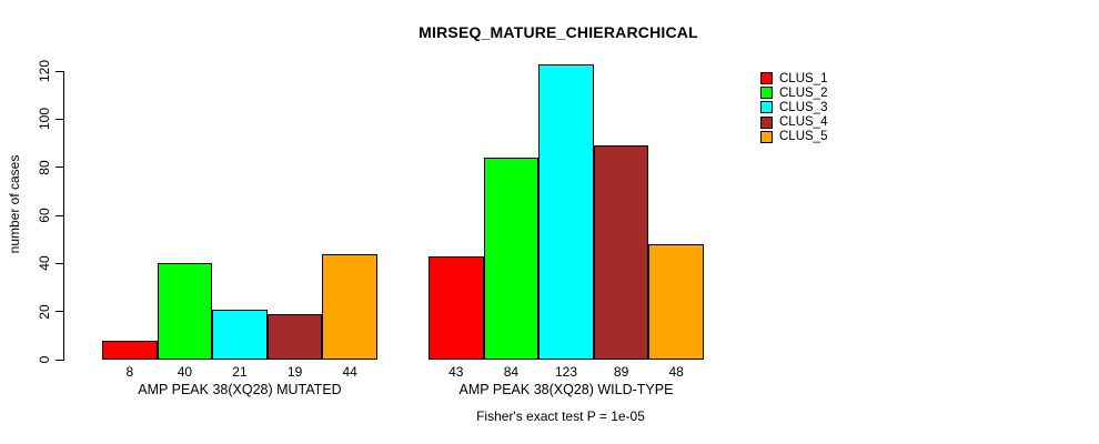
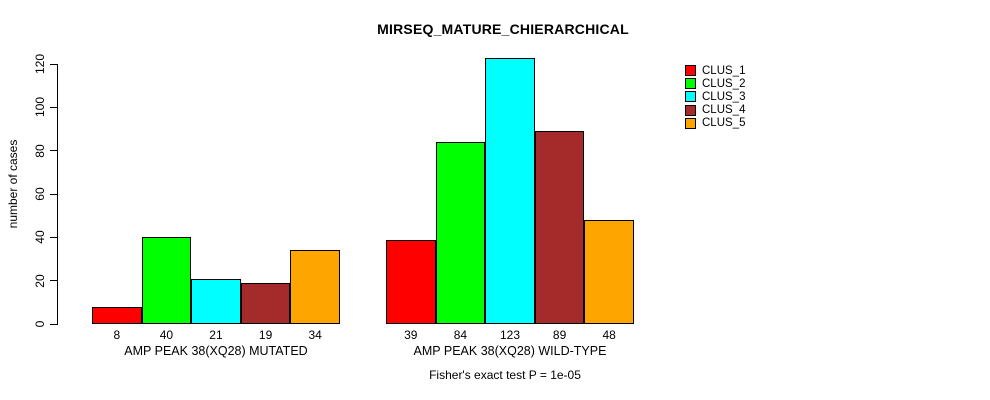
CLUS_5/AMP PEAK 38(XQ28) MUTATED: 44 -> 34
CLUS_1/AMP PEAK 38(XQ28) WILD-TYPE: 43 -> 39
